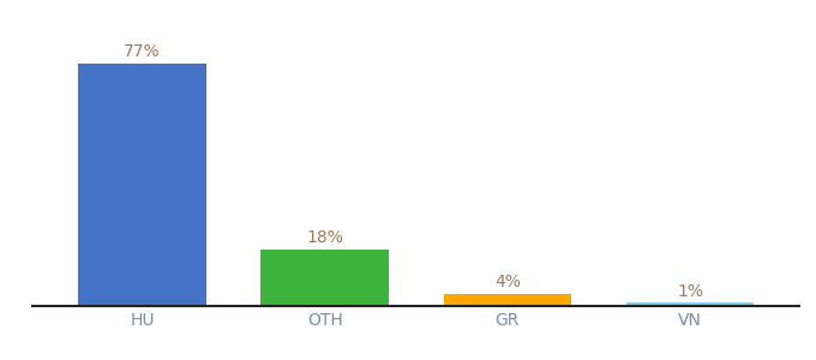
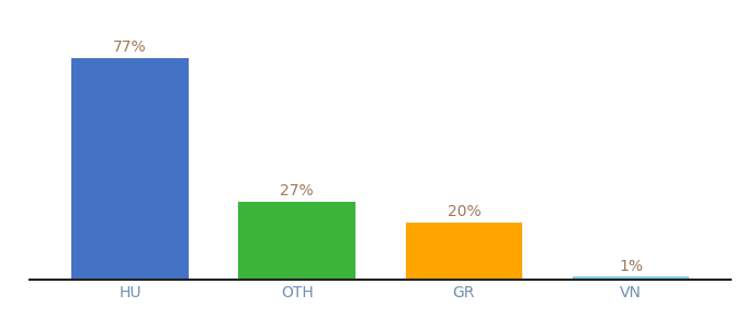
OTH: 18% -> 27%
GR: 4% -> 20%
